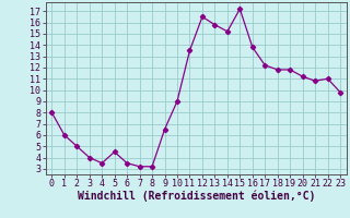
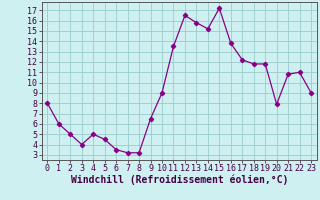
4: 3.5 -> 5.0
20: 11.2 -> 7.9
23: 9.8 -> 9.0
